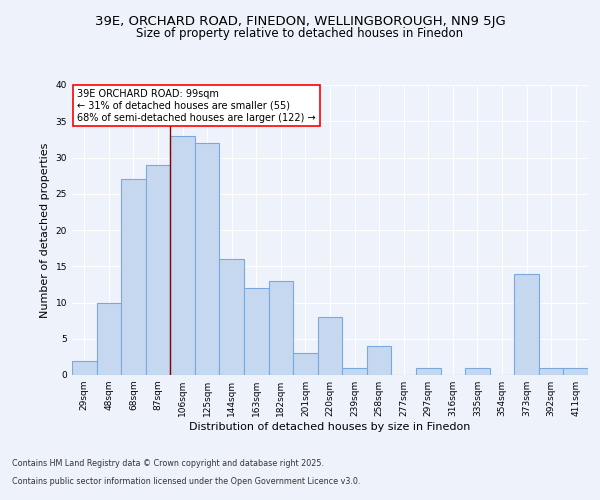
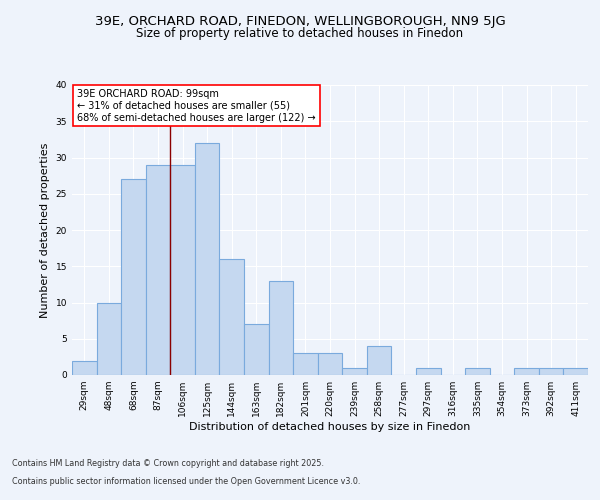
106sqm: 33 -> 29
163sqm: 12 -> 7
220sqm: 8 -> 3
373sqm: 14 -> 1
